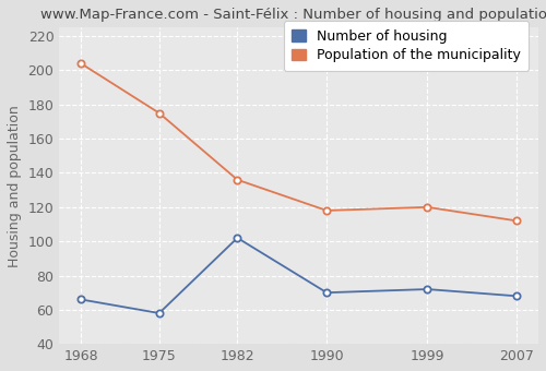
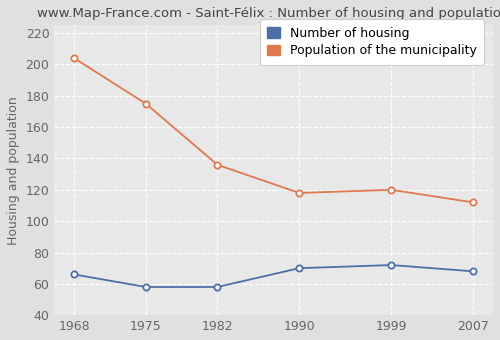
Number of housing/1982: 102 -> 58
